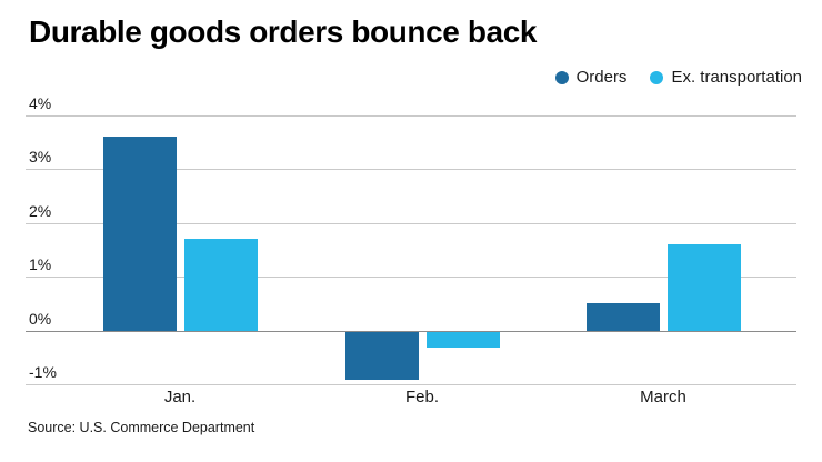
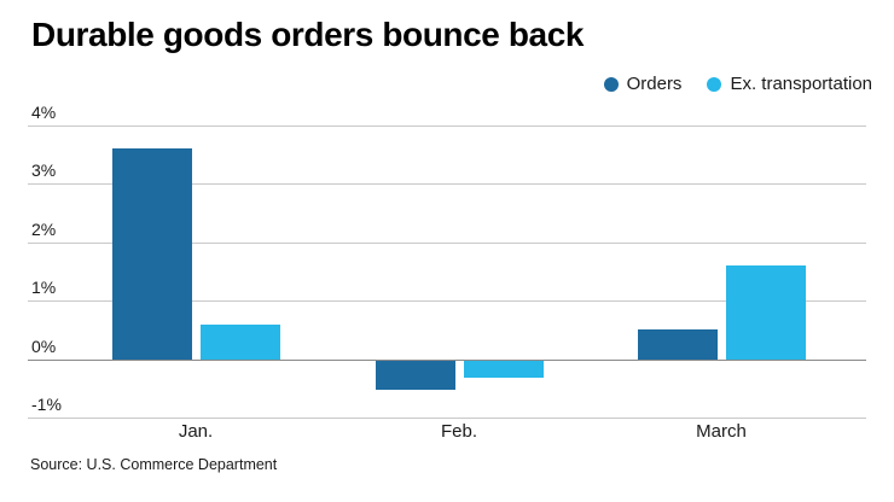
Ex. transportation/Jan.: 1.7% -> 0.6%
Orders/Feb.: -0.9% -> -0.5%
